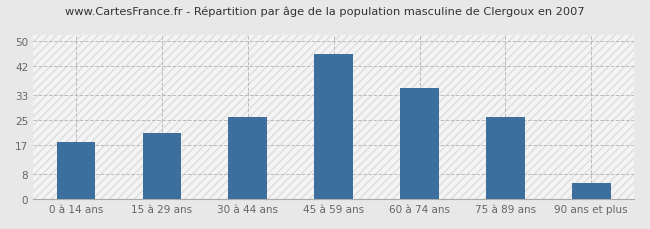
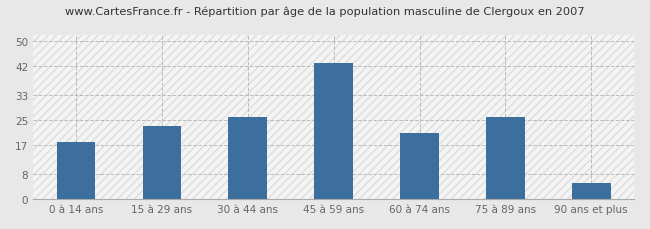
15 à 29 ans: 21 -> 23
45 à 59 ans: 46 -> 43
60 à 74 ans: 35 -> 21
